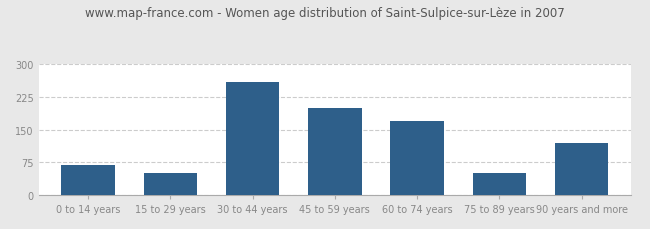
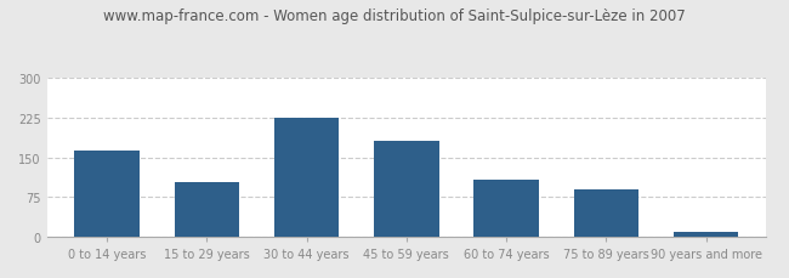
0 to 14 years: 70 -> 163
15 to 29 years: 50 -> 103
30 to 44 years: 260 -> 226
45 to 59 years: 200 -> 181
60 to 74 years: 170 -> 108
75 to 89 years: 50 -> 90
90 years and more: 120 -> 8
